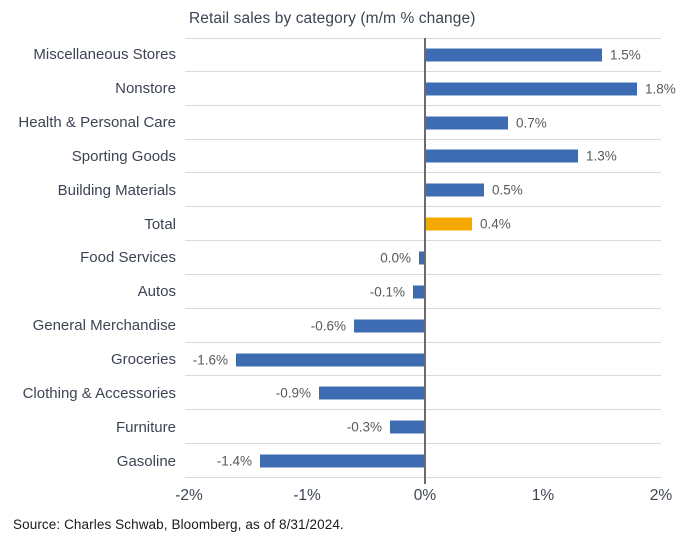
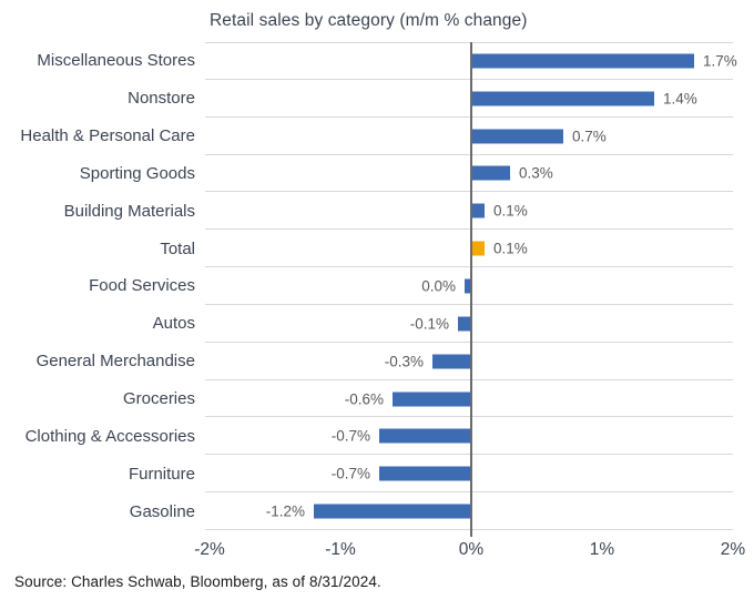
Miscellaneous Stores: 1.5% -> 1.7%
Nonstore: 1.8% -> 1.4%
Sporting Goods: 1.3% -> 0.3%
Building Materials: 0.5% -> 0.1%
Total: 0.4% -> 0.1%
General Merchandise: -0.6% -> -0.3%
Groceries: -1.6% -> -0.6%
Clothing & Accessories: -0.9% -> -0.7%
Furniture: -0.3% -> -0.7%
Gasoline: -1.4% -> -1.2%
